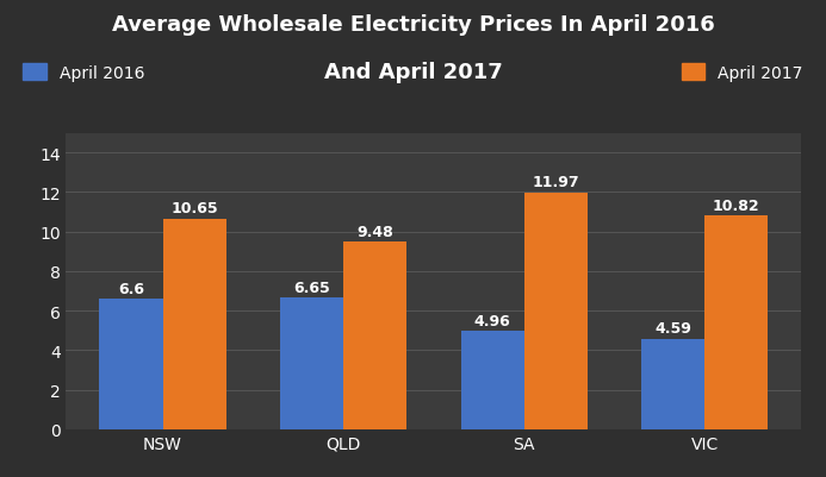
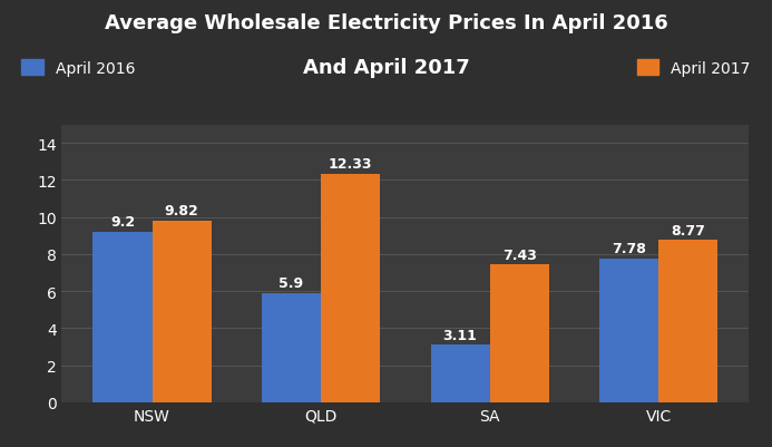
April 2016/NSW: 6.6 -> 9.2
April 2017/NSW: 10.65 -> 9.82
April 2016/QLD: 6.65 -> 5.9
April 2017/QLD: 9.48 -> 12.33
April 2016/SA: 4.96 -> 3.11
April 2017/SA: 11.97 -> 7.43
April 2016/VIC: 4.59 -> 7.78
April 2017/VIC: 10.82 -> 8.77
